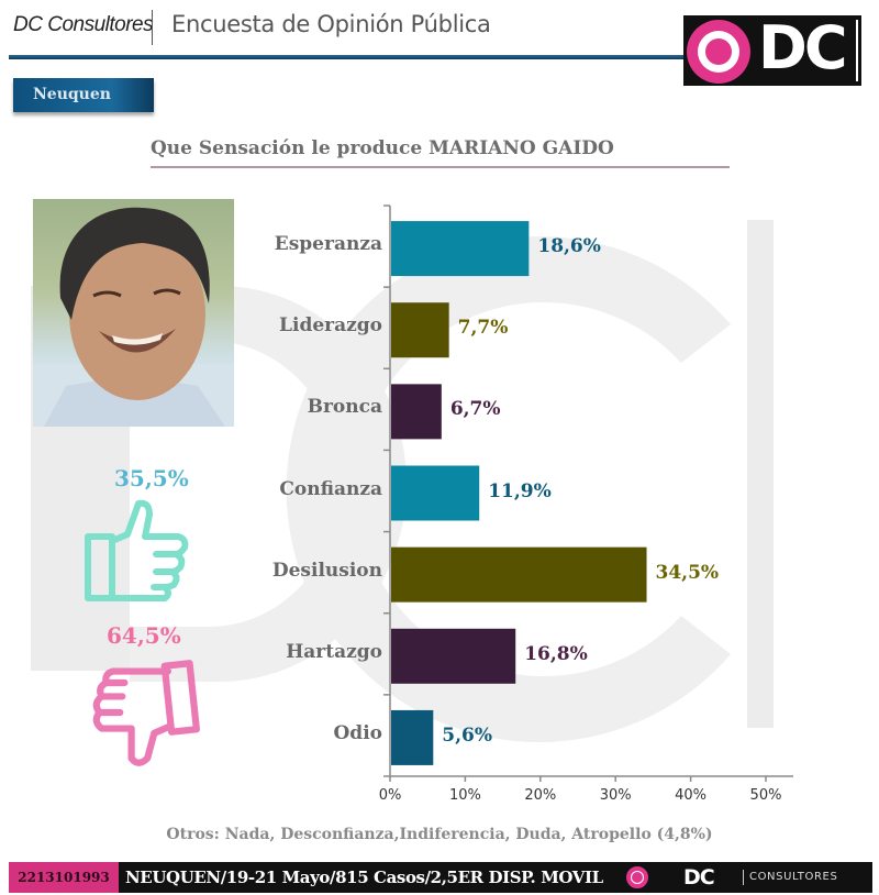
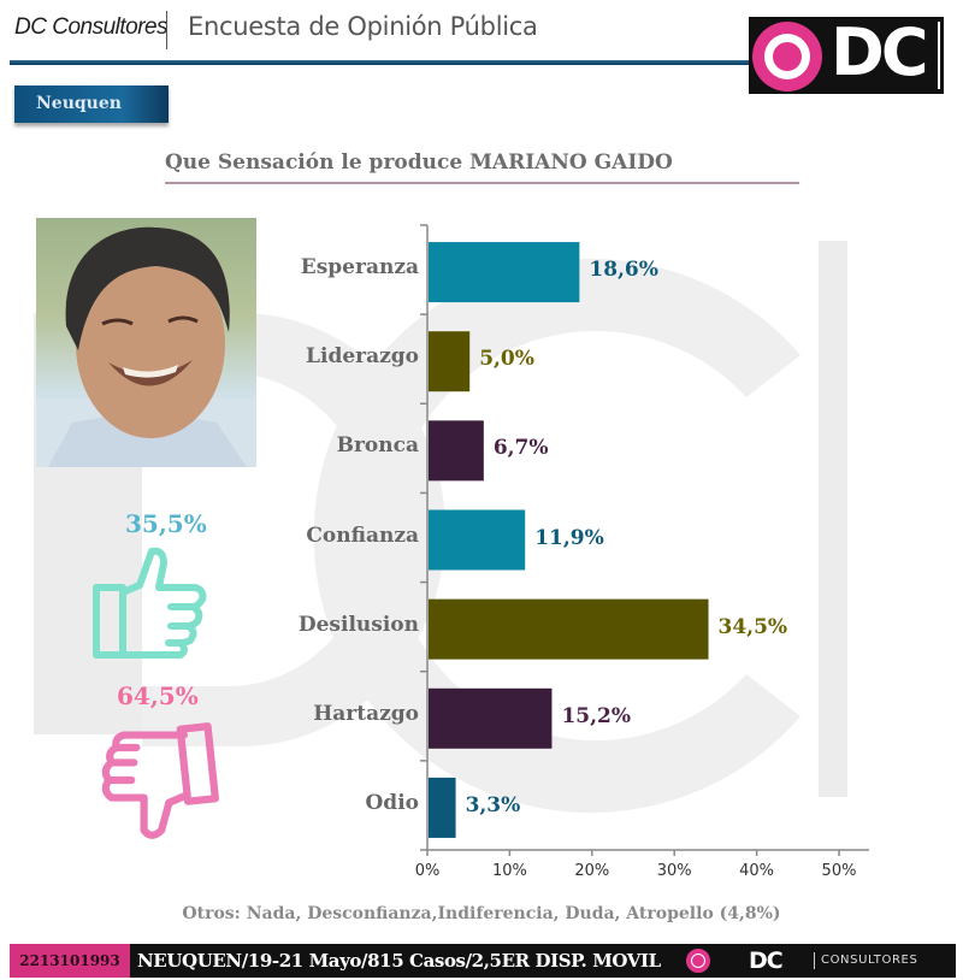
Liderazgo: 7,7% -> 5,0%
Hartazgo: 16,8% -> 15,2%
Odio: 5,6% -> 3,3%
